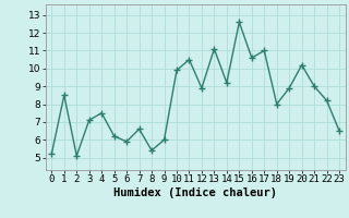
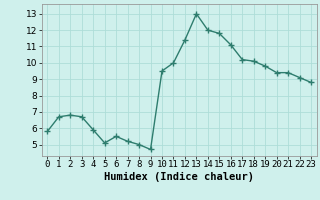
0: 5.2 -> 5.8
1: 8.5 -> 6.7
2: 5.1 -> 6.8
3: 7.1 -> 6.7
4: 7.5 -> 5.9
5: 6.2 -> 5.1
6: 5.9 -> 5.5
7: 6.6 -> 5.2
8: 5.4 -> 5.0
9: 6.0 -> 4.7
10: 9.9 -> 9.5
11: 10.5 -> 10.0
12: 8.9 -> 11.4
13: 11.1 -> 13.0
14: 9.2 -> 12.0
15: 12.6 -> 11.8
16: 10.6 -> 11.1
17: 11.0 -> 10.2
18: 8.0 -> 10.1
19: 8.9 -> 9.8
20: 10.2 -> 9.4
21: 9.0 -> 9.4
22: 8.2 -> 9.1
23: 6.5 -> 8.8
